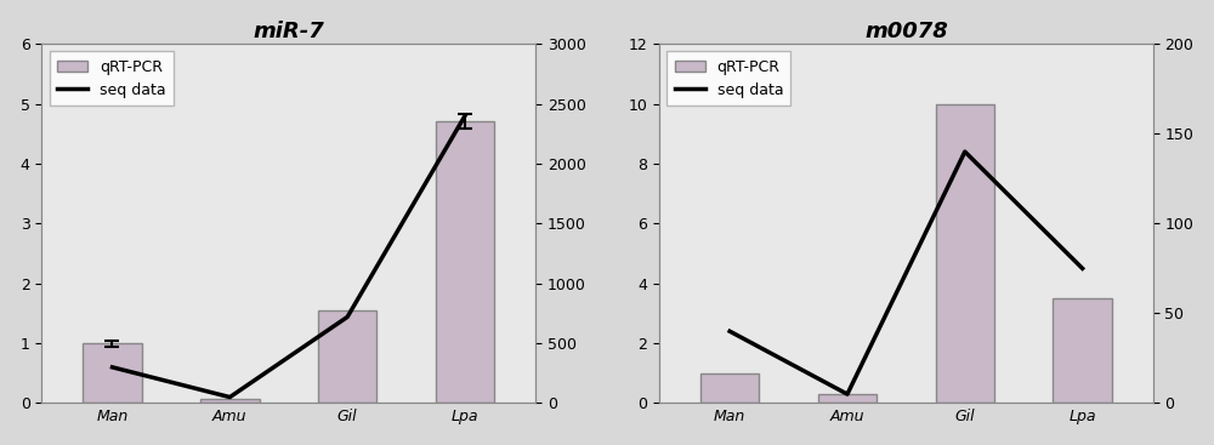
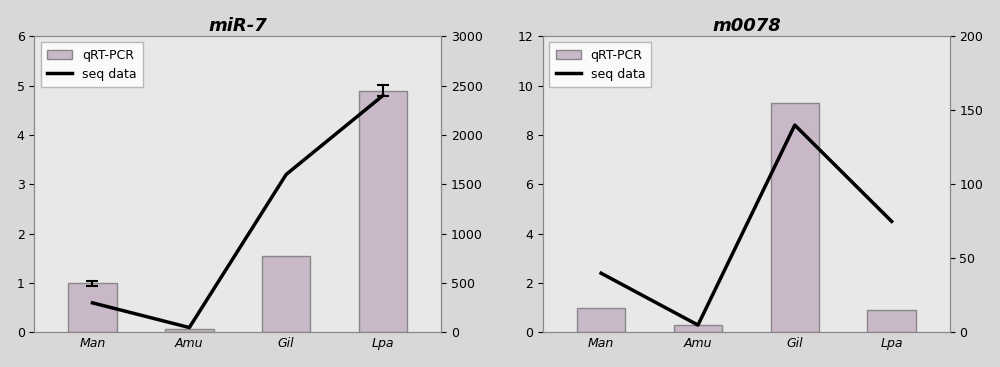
miR-7/seq data/Gil: 720 -> 1600
miR-7/qRT-PCR/Lpa: 4.70 -> 4.90
m0078/qRT-PCR/Gil: 10.0 -> 9.3
m0078/qRT-PCR/Lpa: 3.5 -> 0.9
